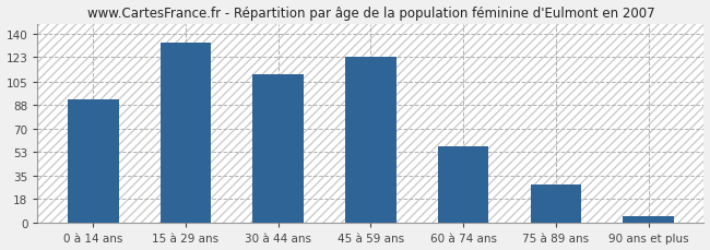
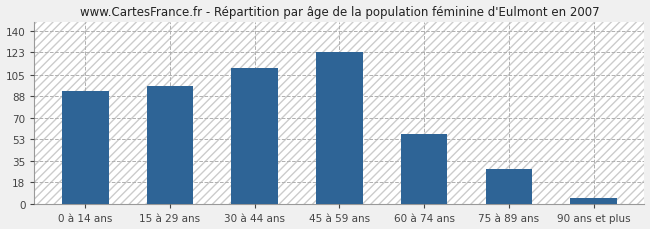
15 à 29 ans: 134 -> 96
